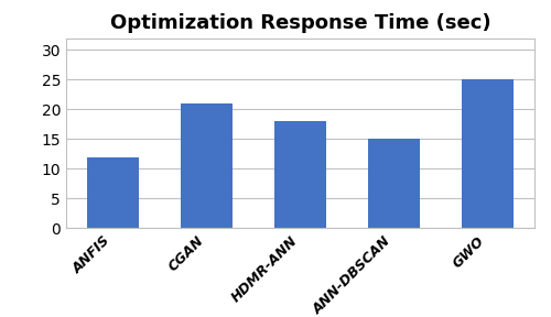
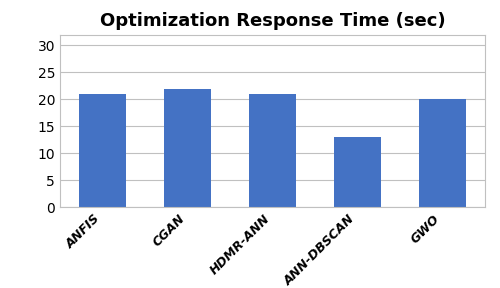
ANFIS: 12 -> 21
CGAN: 21 -> 22
HDMR-ANN: 18 -> 21
ANN-DBSCAN: 15 -> 13
GWO: 25 -> 20
